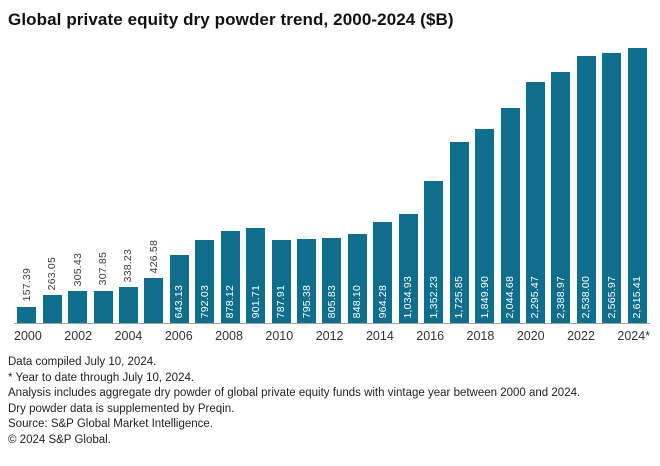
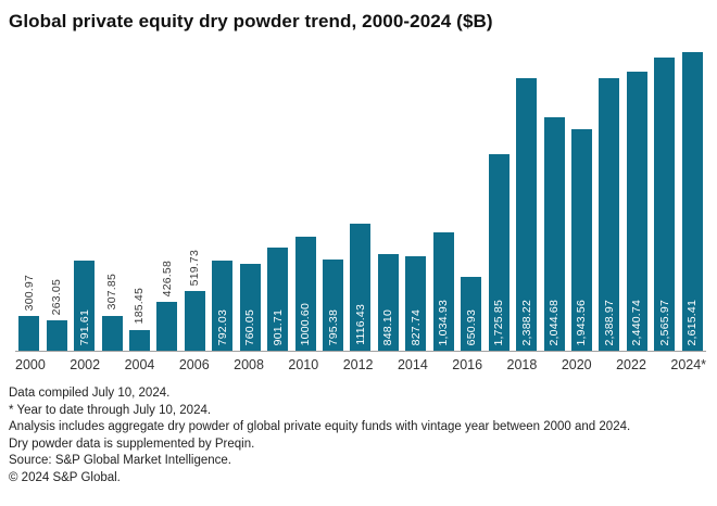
2000: 157.39 -> 300.97
2002: 305.43 -> 791.61
2004: 338.23 -> 185.45
2006: 643.13 -> 519.73
2008: 878.12 -> 760.05
2010: 787.91 -> 1000.60
2012: 805.83 -> 1116.43
2014: 964.28 -> 827.74
2016: 1,352.23 -> 650.93
2018: 1,849.90 -> 2,388.22
2020: 2,295.47 -> 1,943.56
2022: 2,538.00 -> 2,440.74
